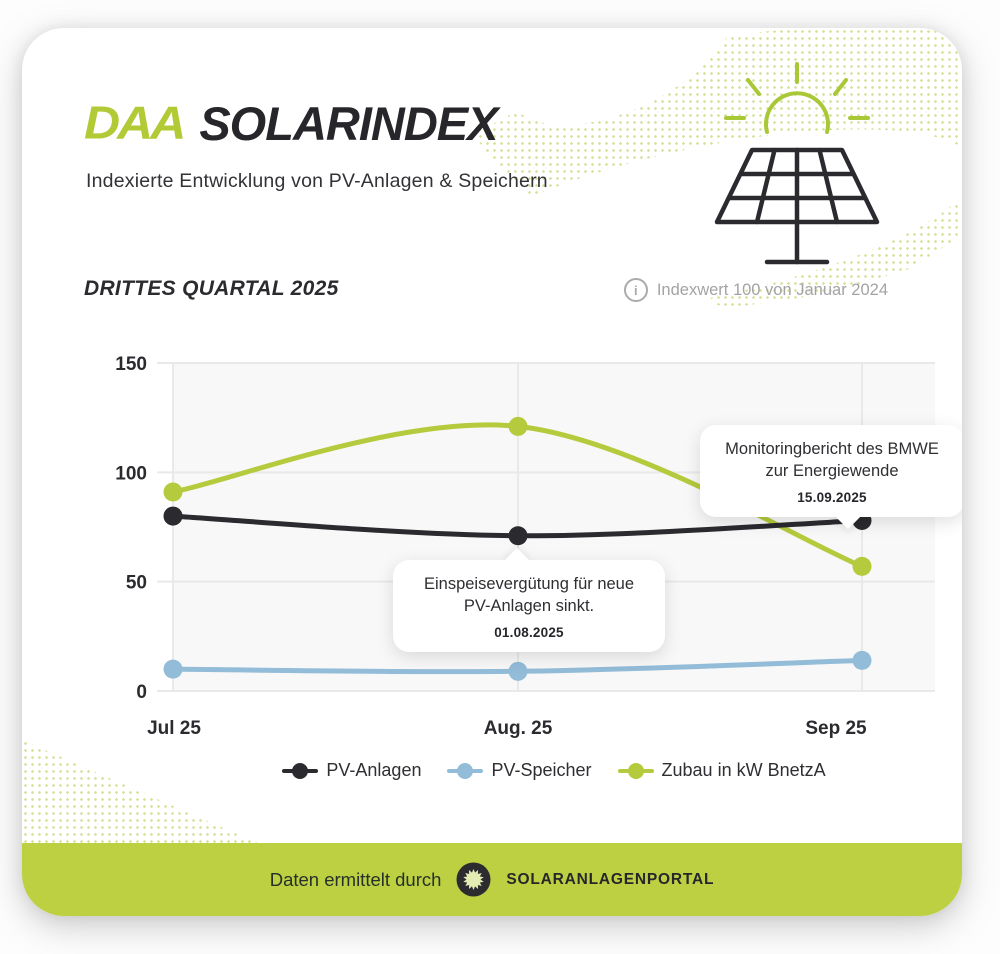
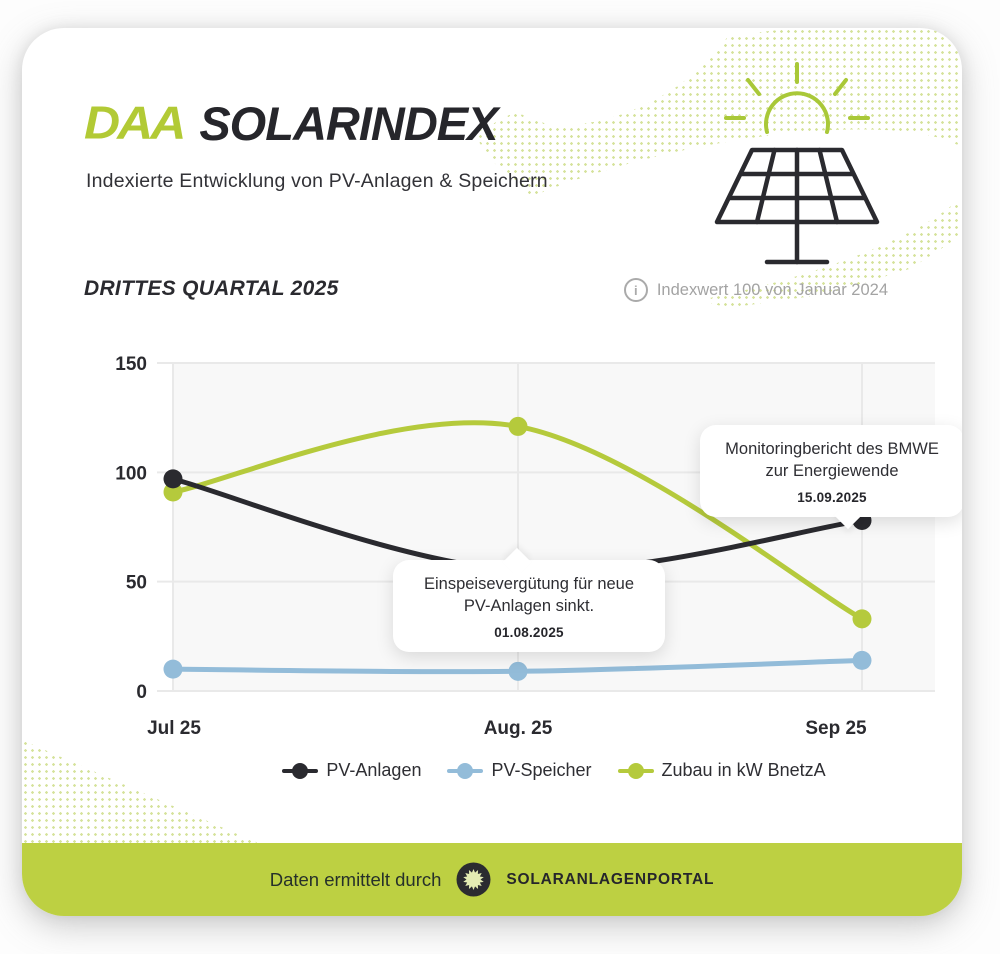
PV-Anlagen/Jul 25: 80 -> 97
PV-Anlagen/Aug. 25: 71 -> 55
Zubau in kW BnetzA/Sep 25: 57 -> 33
